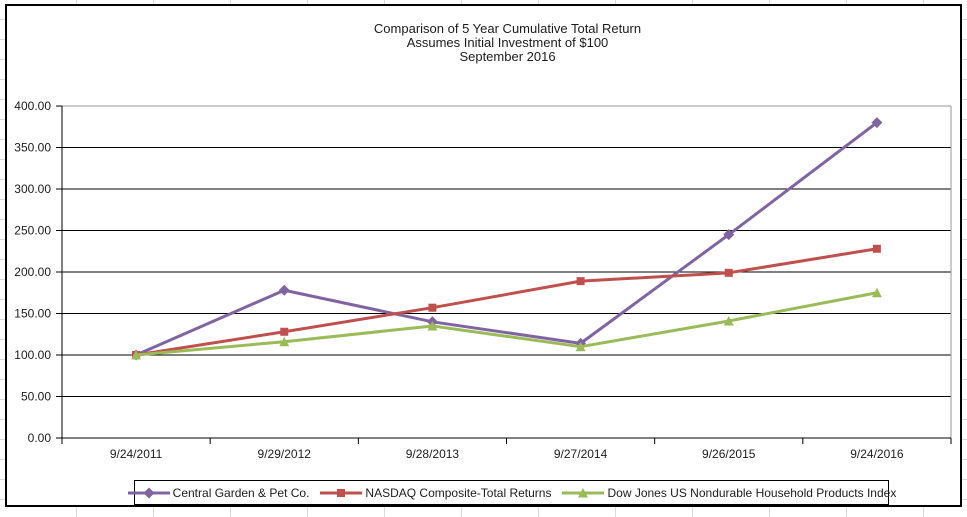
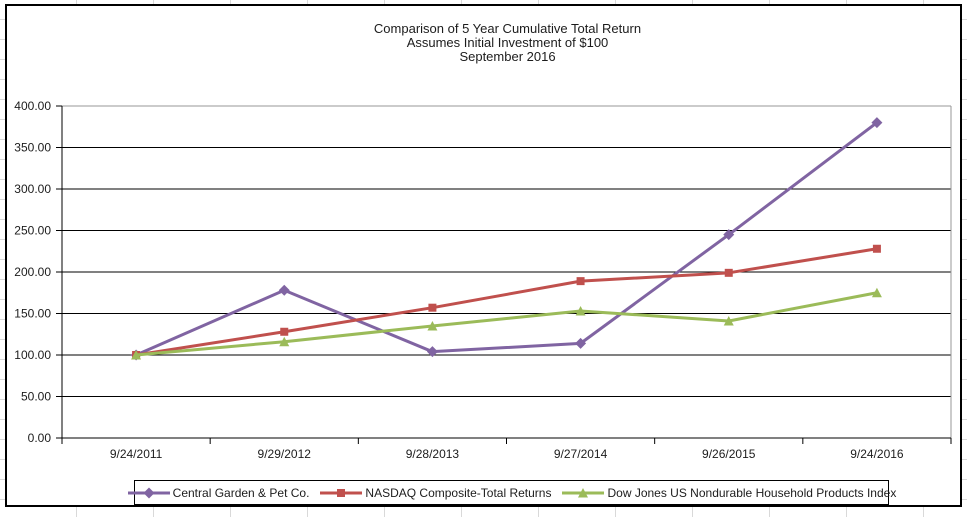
Central Garden & Pet Co./9/28/2013: 140 -> 100
Dow Jones US Nondurable Household Products Index/9/27/2014: 110 -> 150
